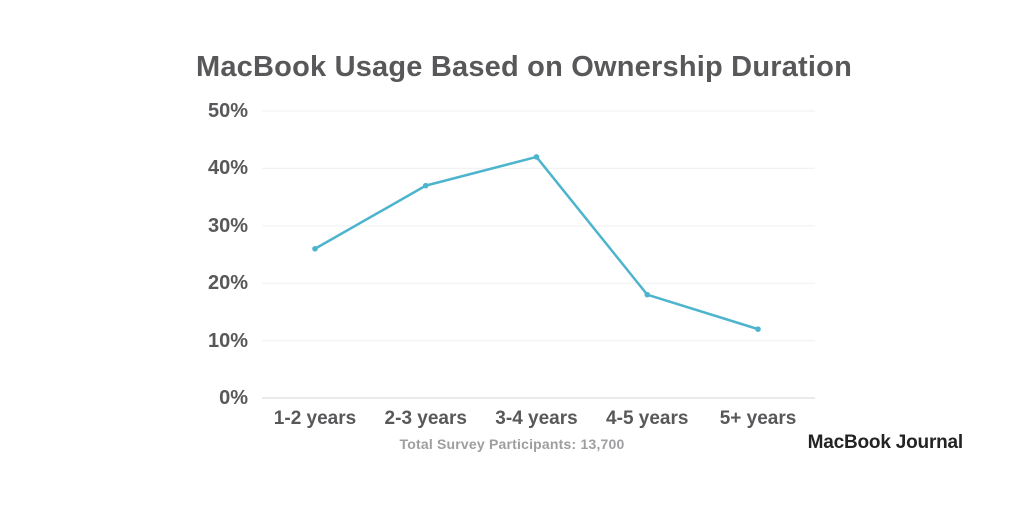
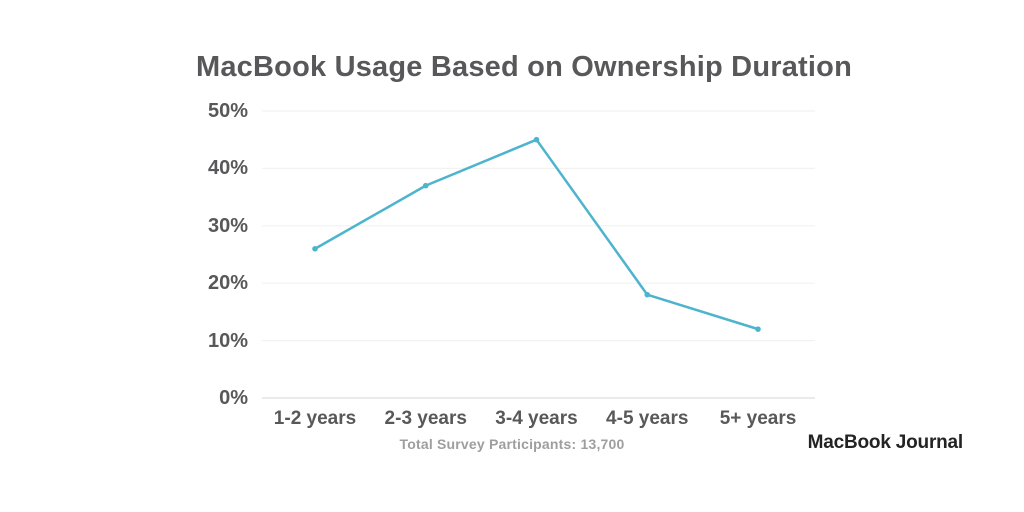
3-4 years: 42% -> 45%
